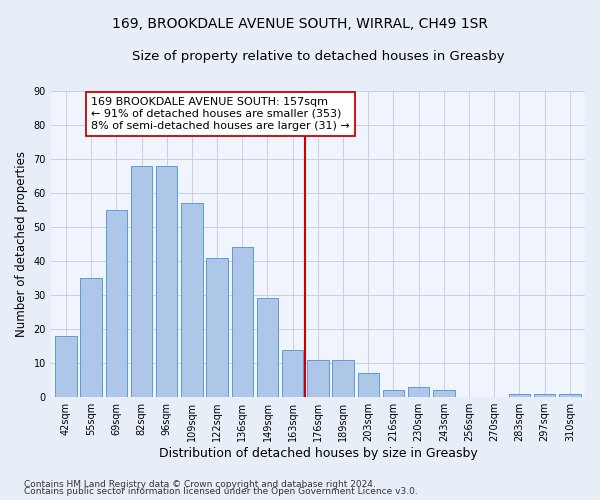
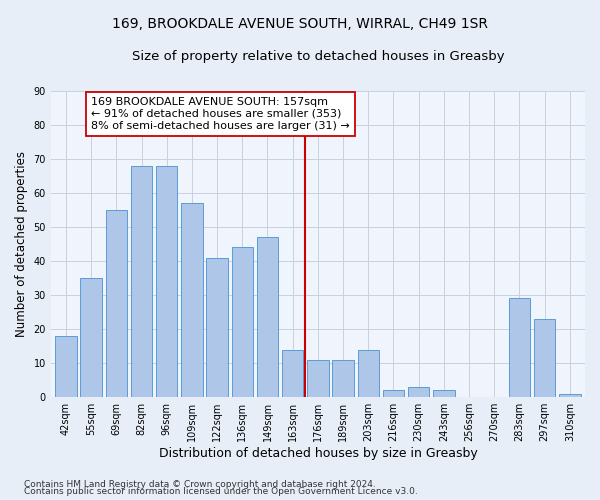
149sqm: 29 -> 47
203sqm: 7 -> 14
283sqm: 1 -> 29
297sqm: 1 -> 23
